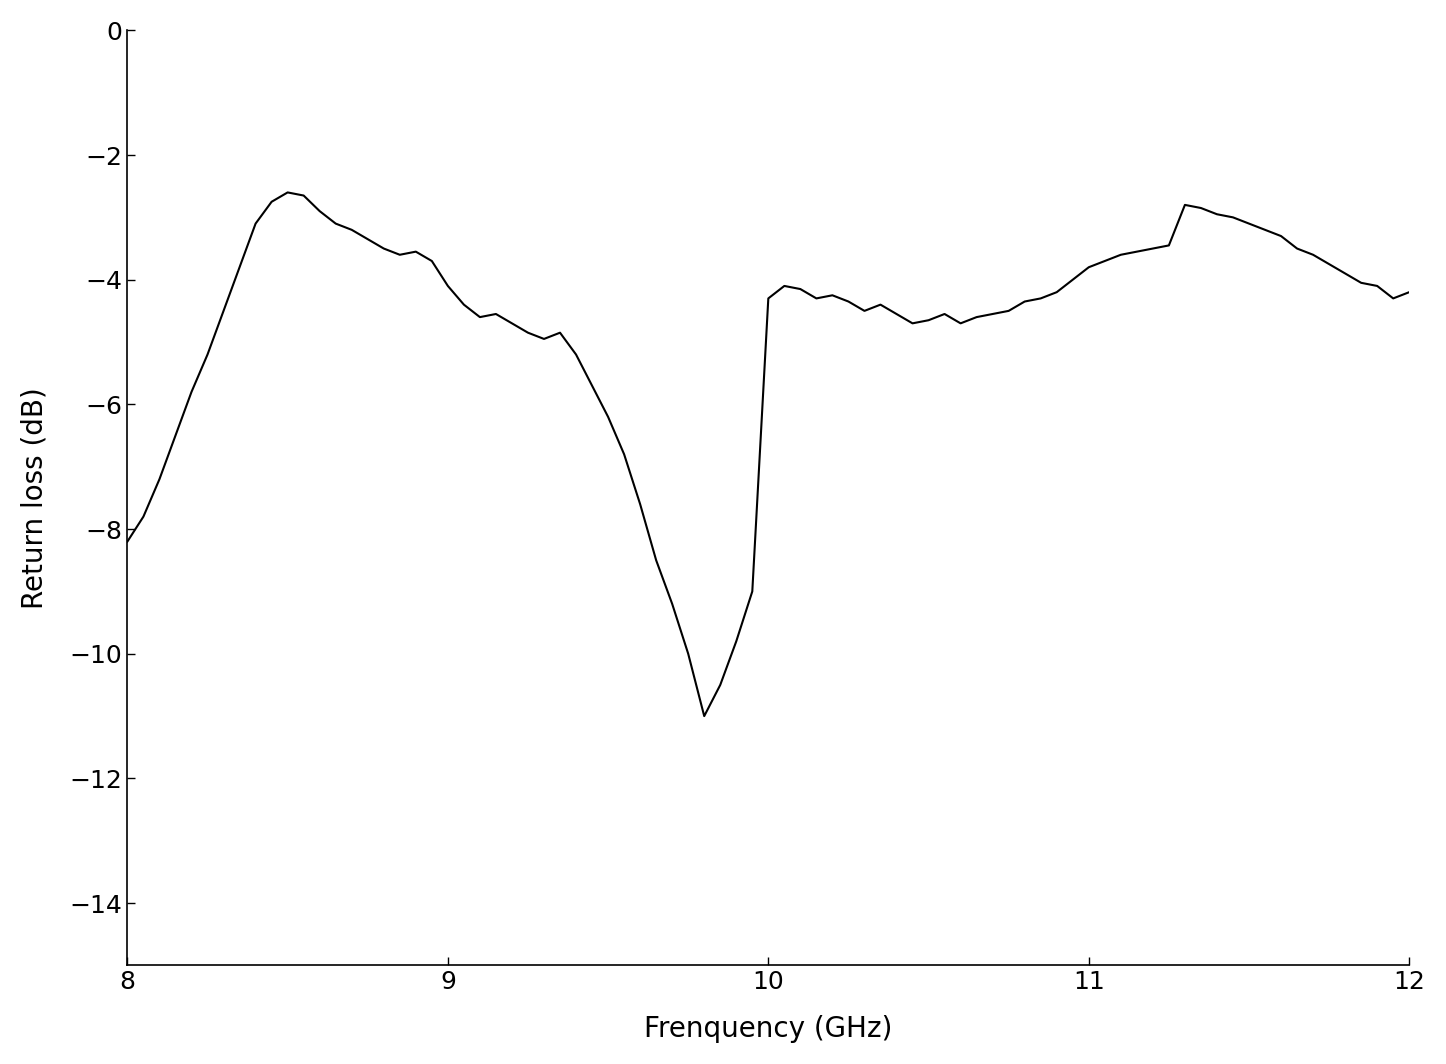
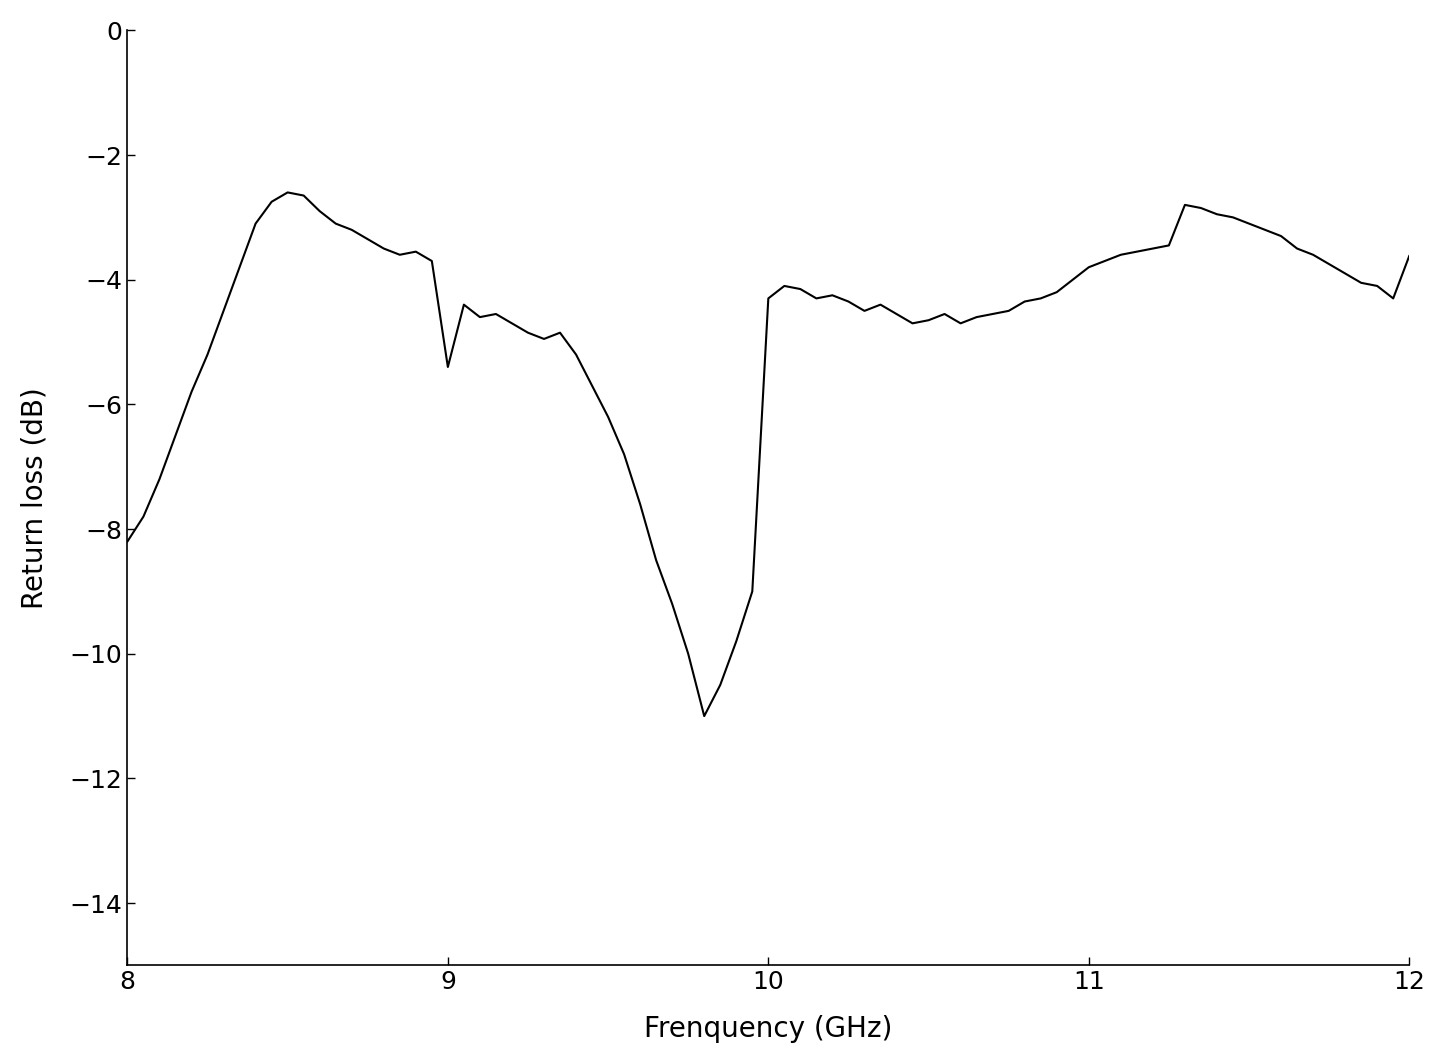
9: -4.10 -> -5.40
12: -4.20 -> -3.62
